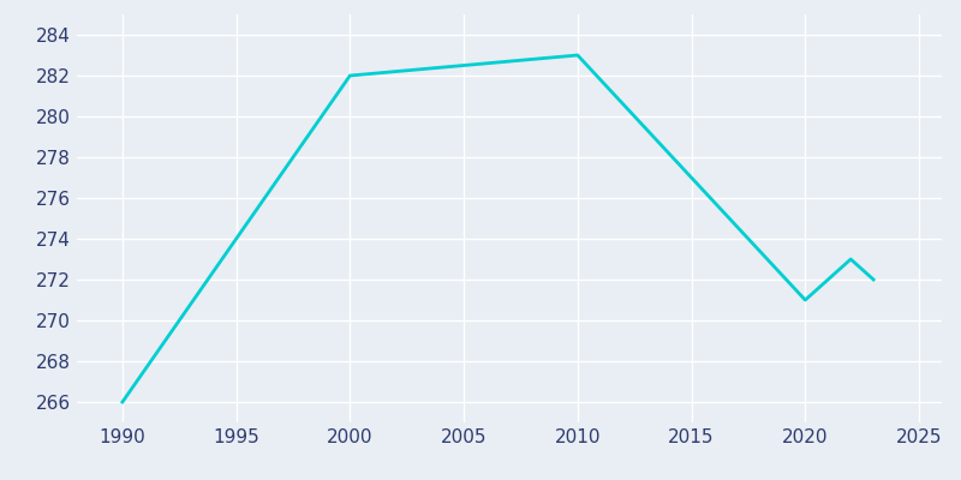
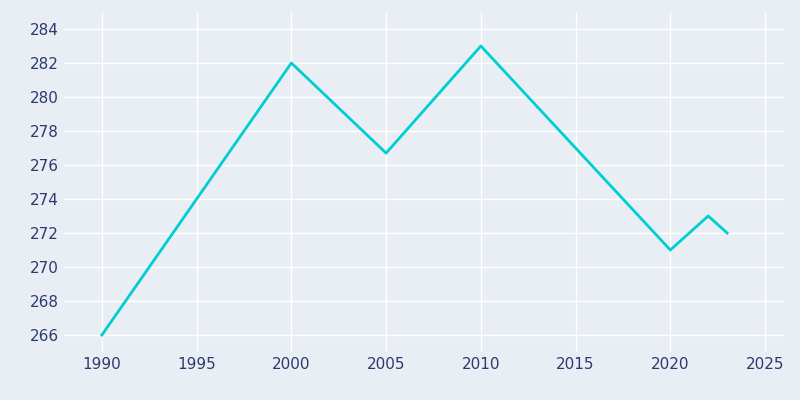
2005: 282.5 -> 276.7
